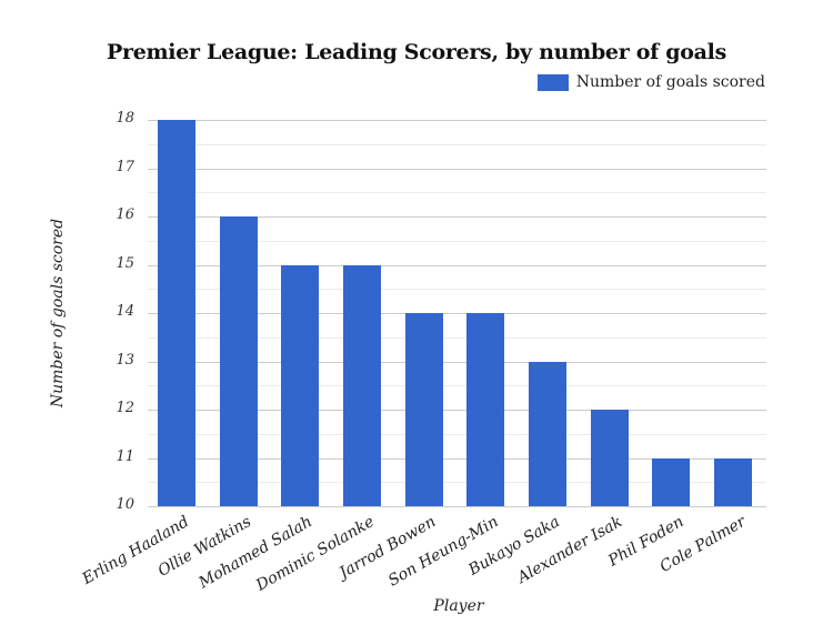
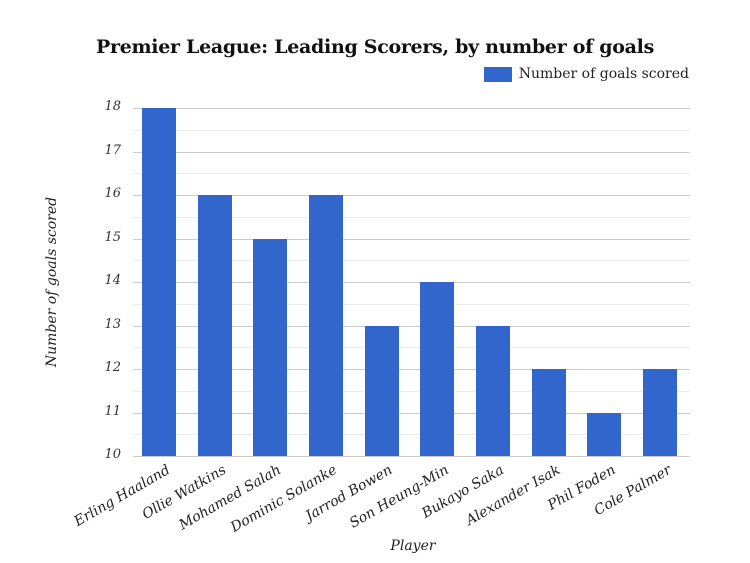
Dominic Solanke: 15 -> 16
Jarrod Bowen: 14 -> 13
Cole Palmer: 11 -> 12
